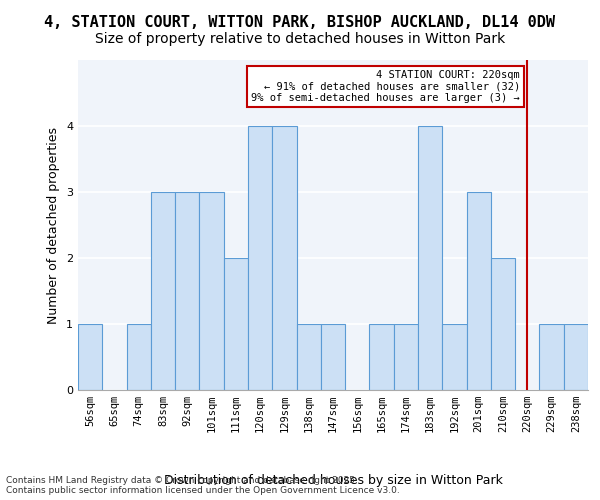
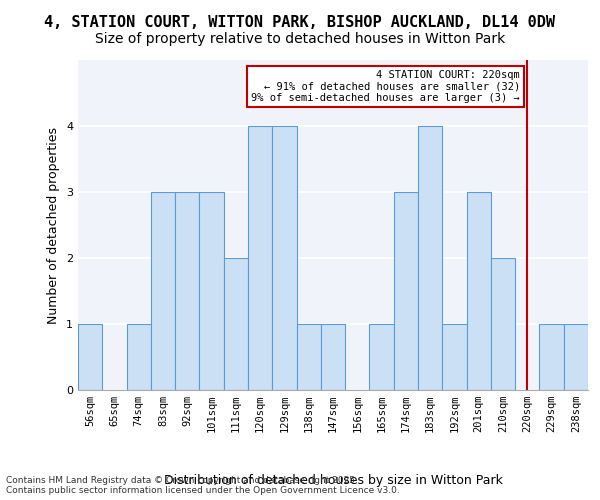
174sqm: 1 -> 3
